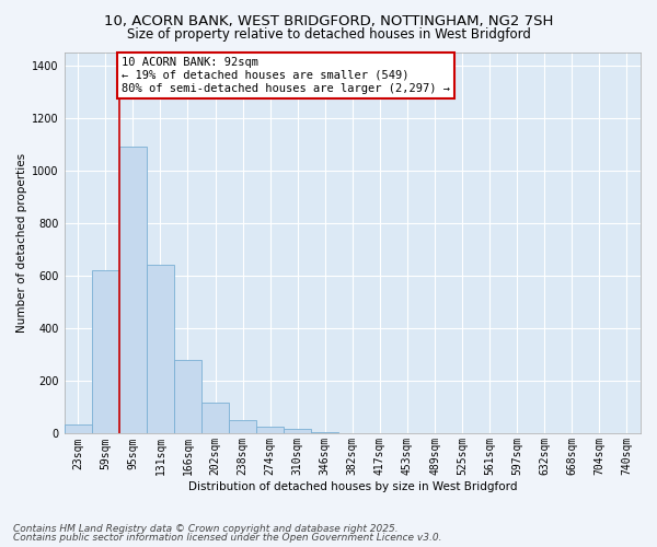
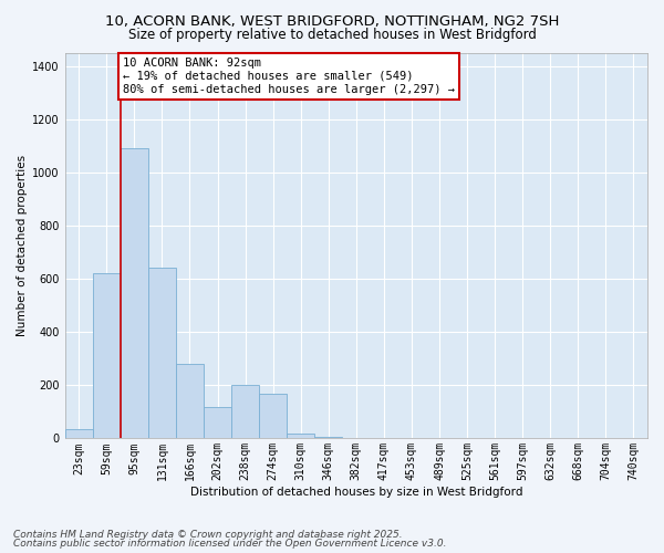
238sqm: 50 -> 200
274sqm: 25 -> 170
